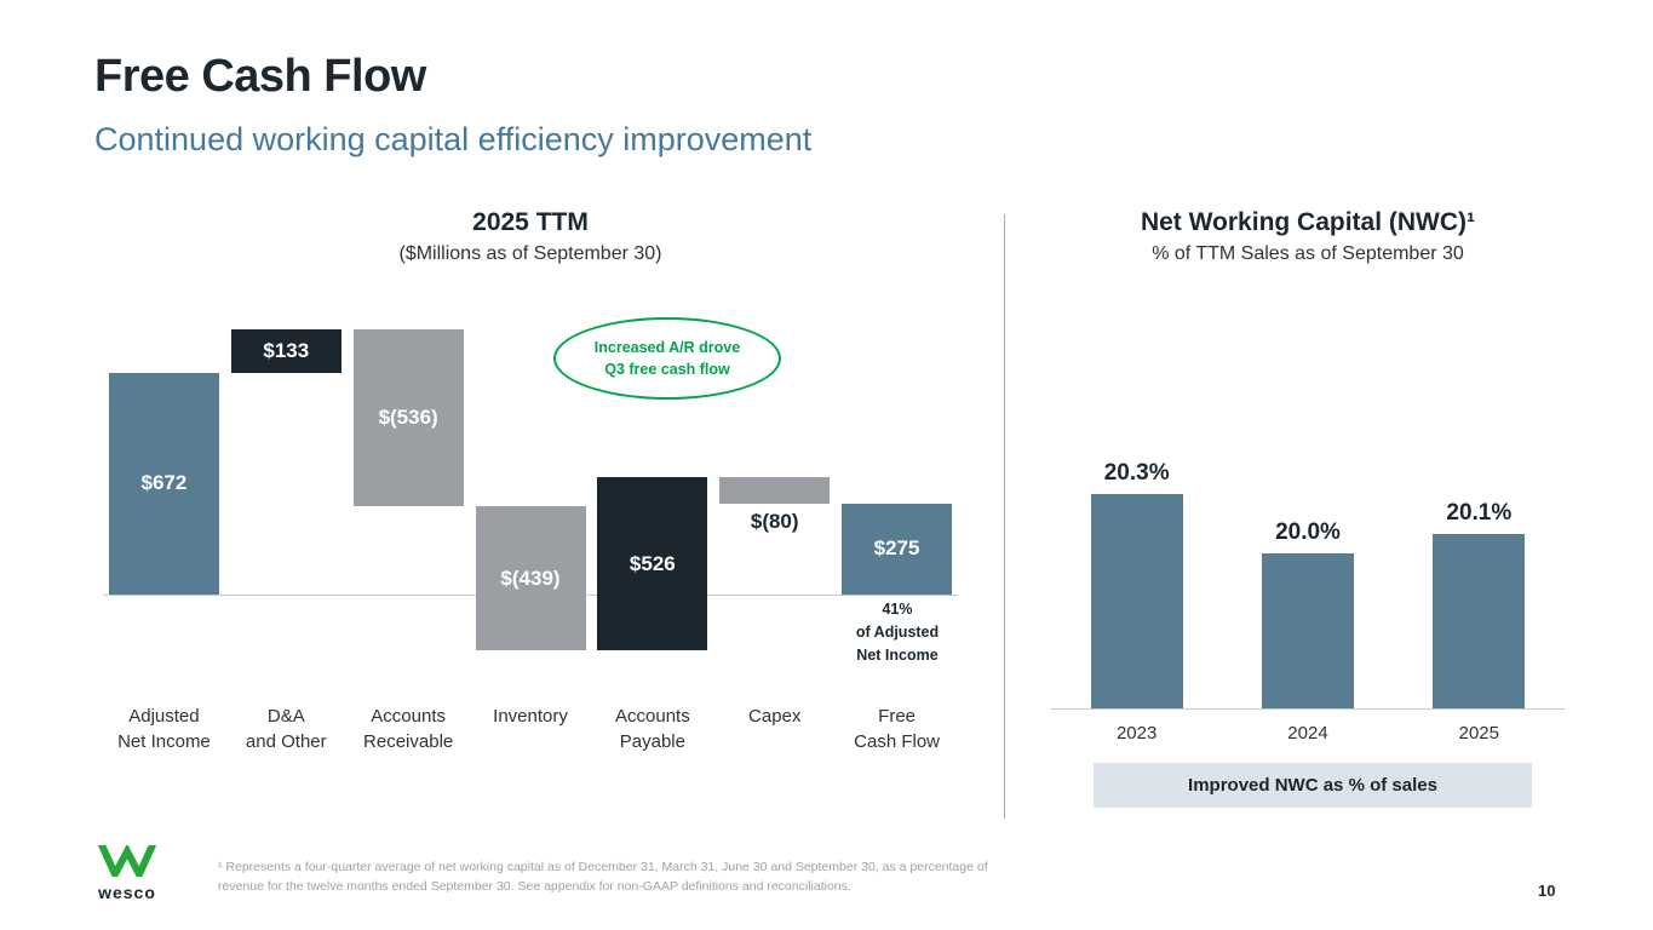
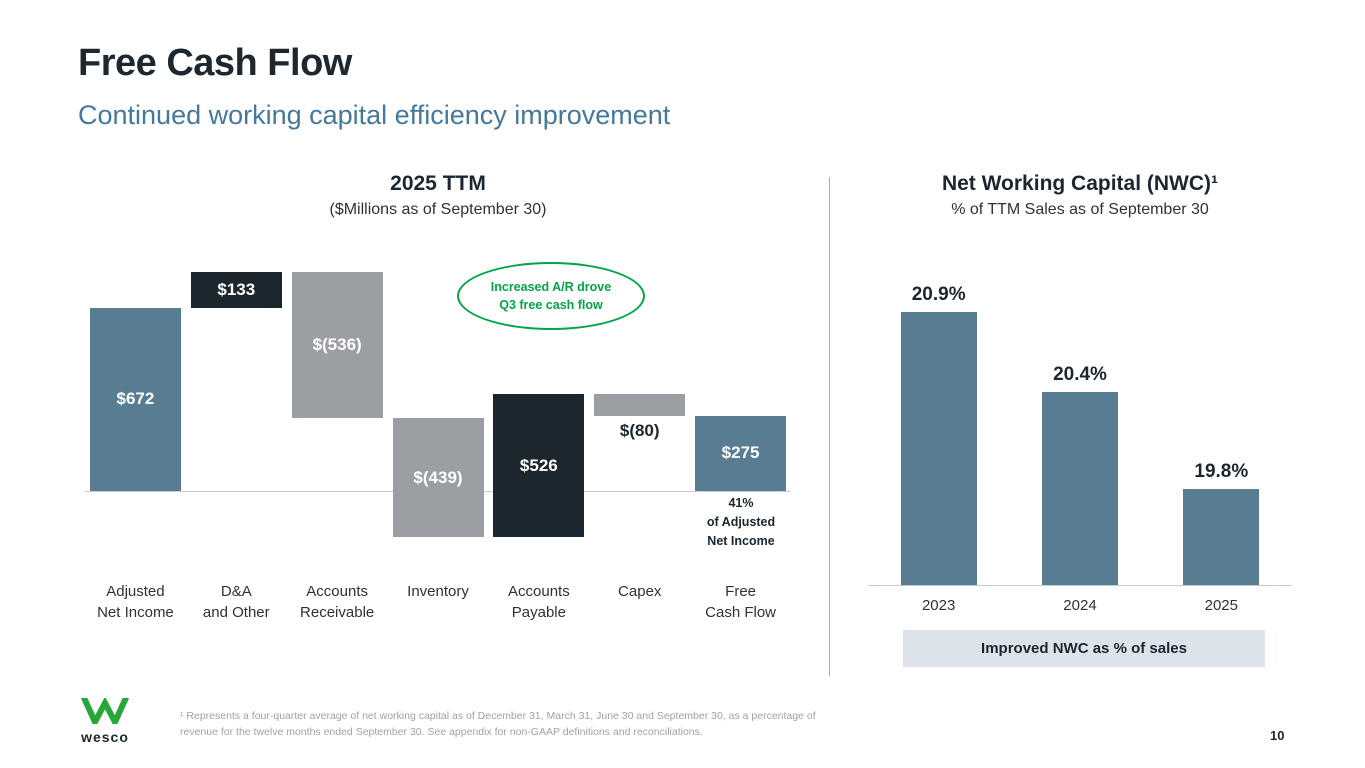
Net Working Capital (NWC)¹/2023: 20.3% -> 20.9%
Net Working Capital (NWC)¹/2024: 20.0% -> 20.4%
Net Working Capital (NWC)¹/2025: 20.1% -> 19.8%
